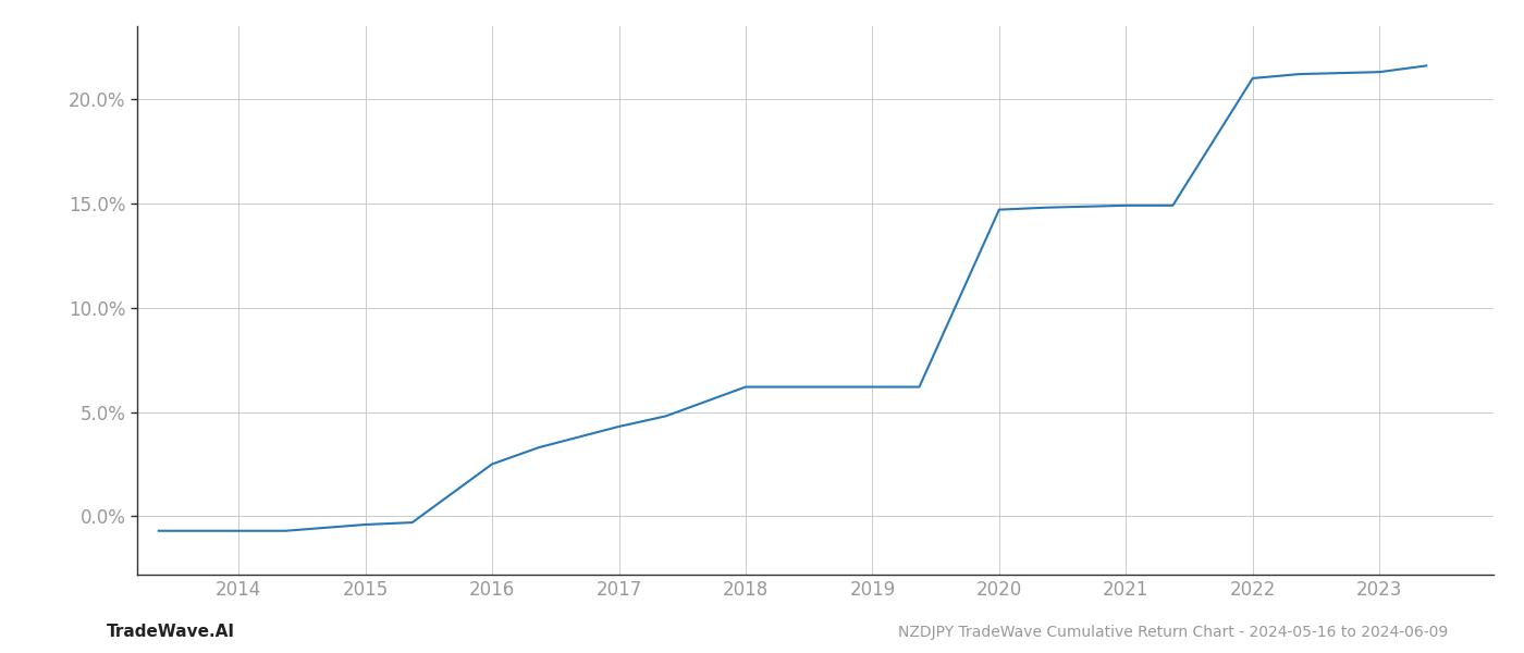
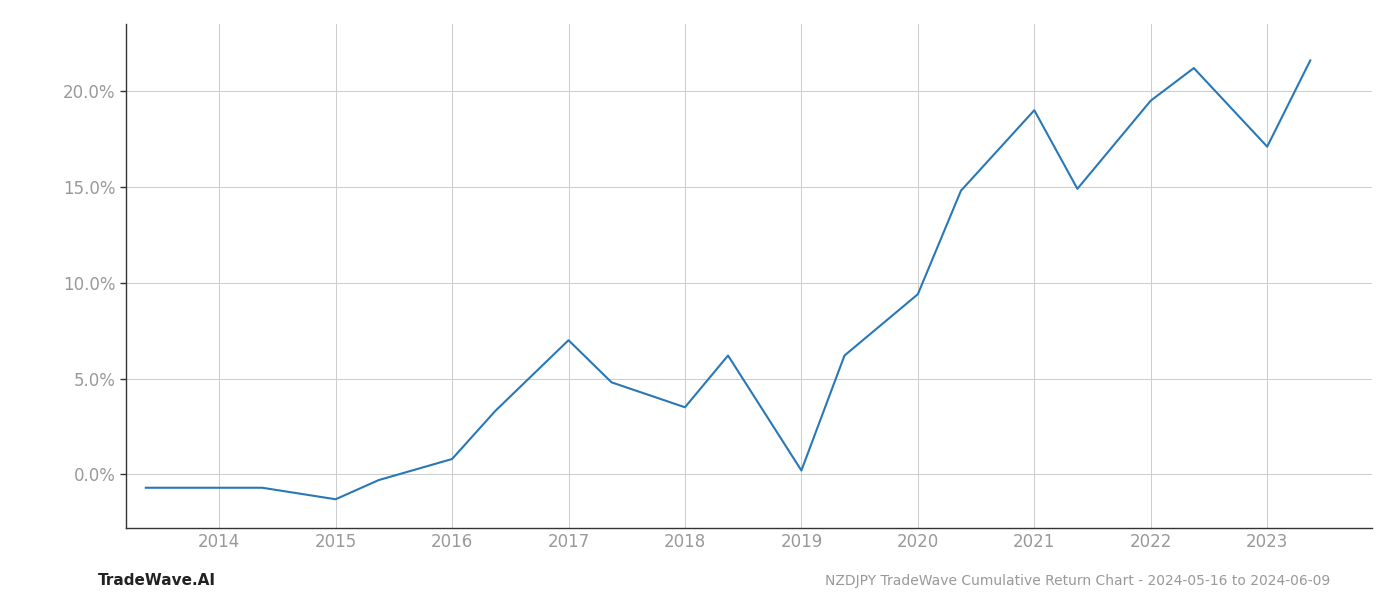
2015: -0.4% -> -1.3%
2016: 2.5% -> 0.8%
2017: 4.3% -> 7.0%
2018: 6.2% -> 3.5%
2019: 6.2% -> 0.2%
2020: 14.7% -> 9.4%
2021: 14.9% -> 19.0%
2022: 21.0% -> 19.5%
2023: 21.3% -> 17.1%
